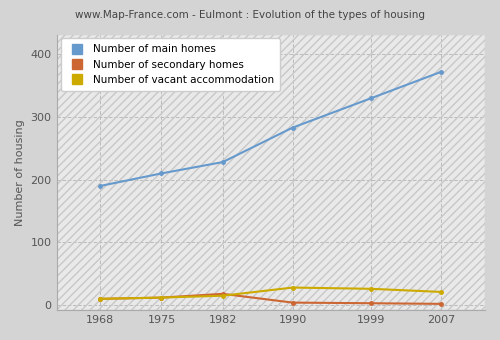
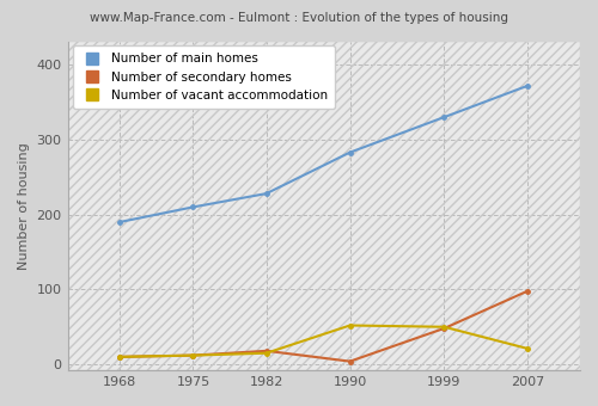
Number of vacant accommodation/1990: 28 -> 52
Number of secondary homes/1999: 3 -> 48
Number of vacant accommodation/1999: 26 -> 50
Number of secondary homes/2007: 2 -> 98
